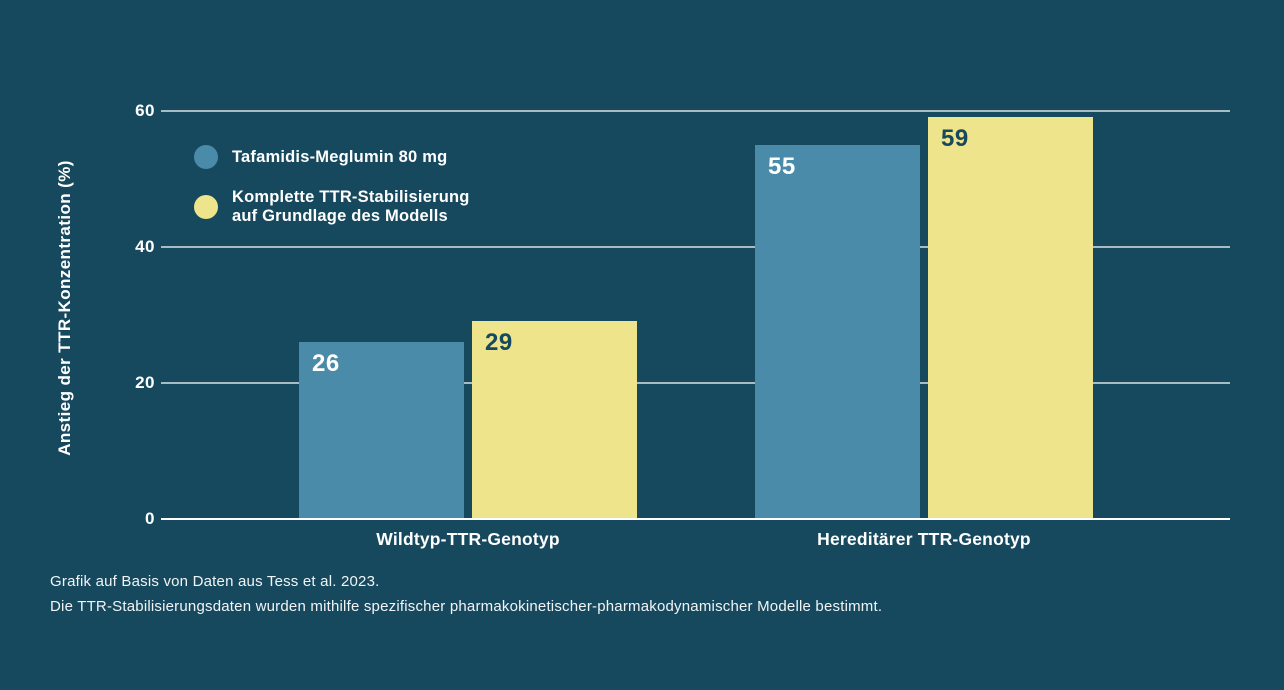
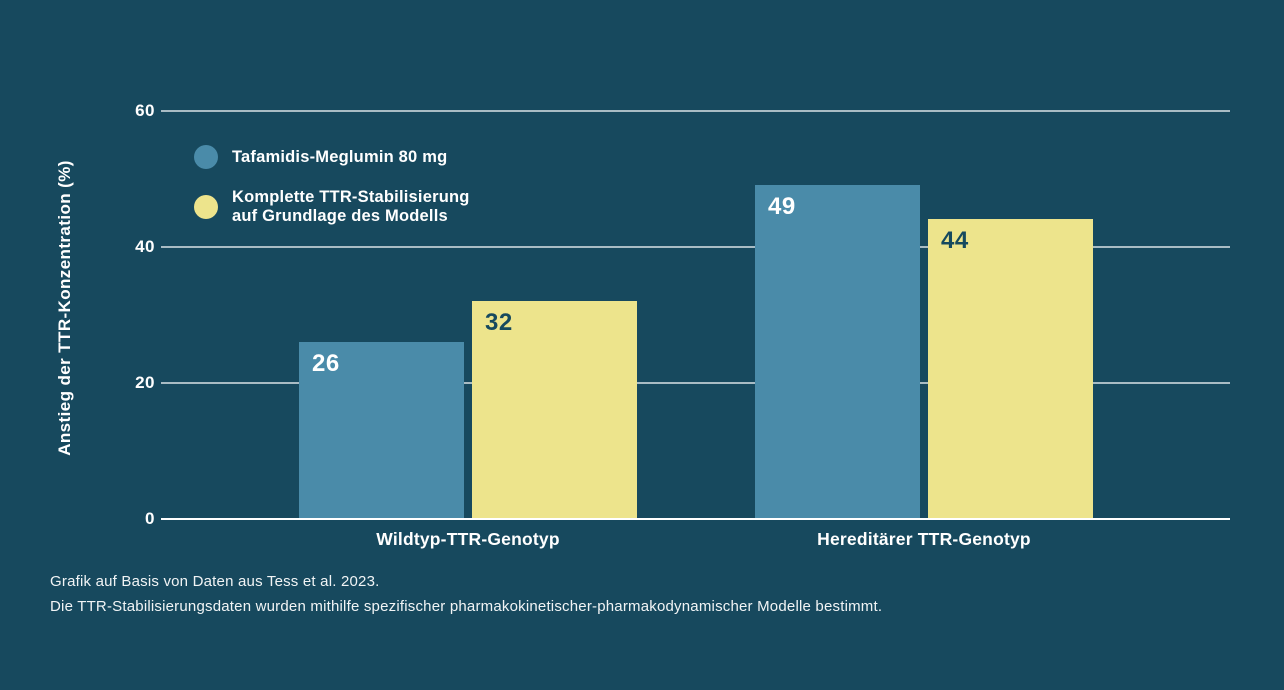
Komplette TTR-Stabilisierung auf Grundlage des Modells/Wildtyp-TTR-Genotyp: 29 -> 32
Tafamidis-Meglumin 80 mg/Hereditärer TTR-Genotyp: 55 -> 49
Komplette TTR-Stabilisierung auf Grundlage des Modells/Hereditärer TTR-Genotyp: 59 -> 44
